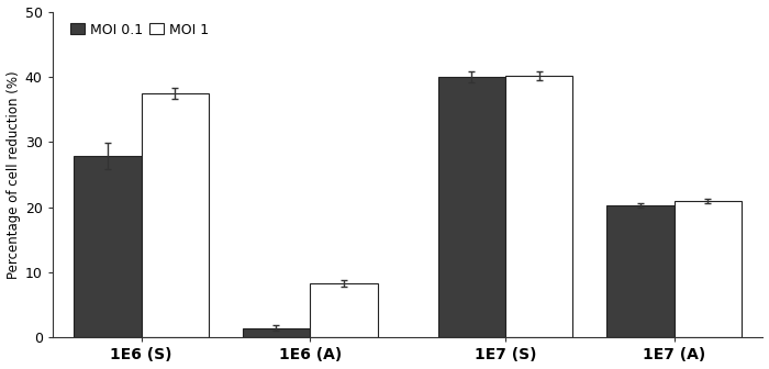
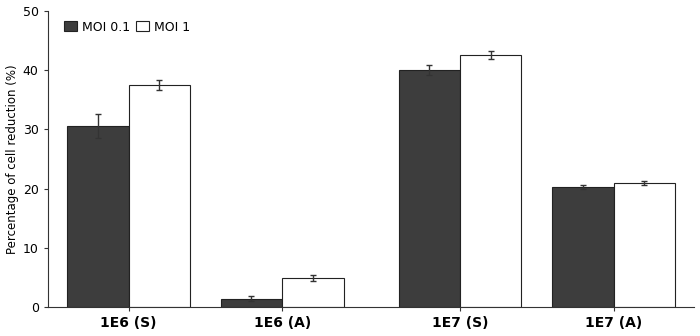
MOI 0.1/1E6 (S): 27.8 -> 30.5
MOI 1/1E6 (A): 8.4 -> 5.0
MOI 1/1E7 (S): 40.2 -> 42.5
